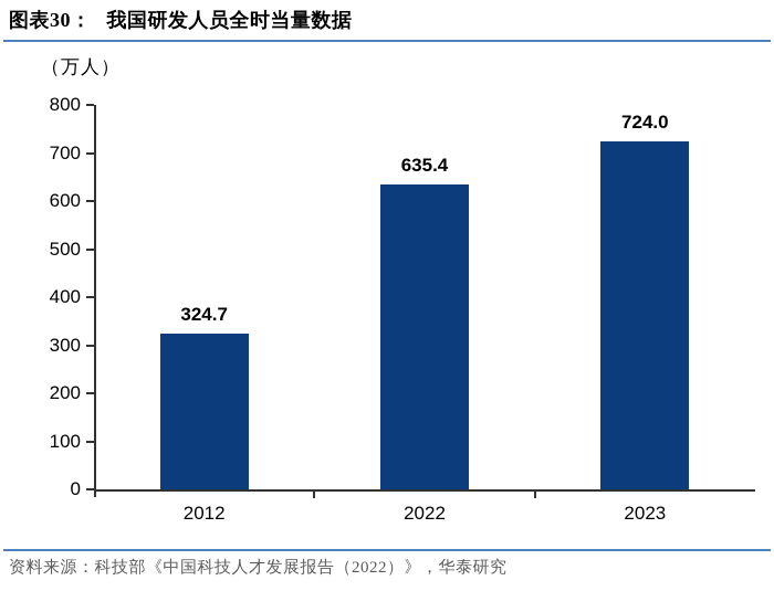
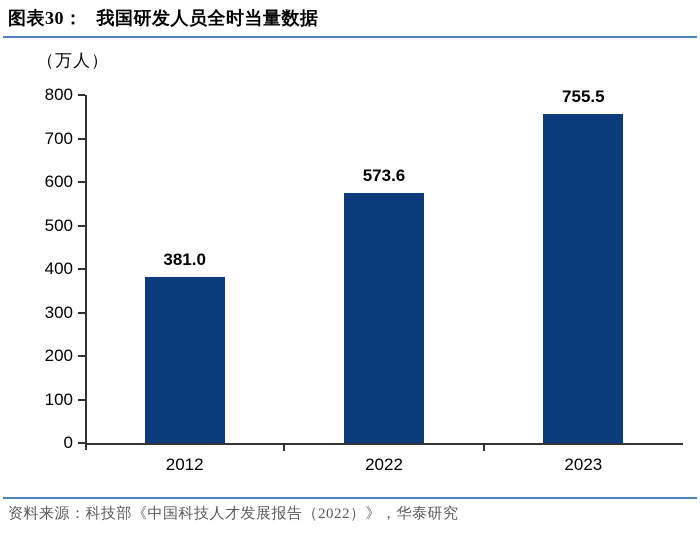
2012: 324.7 -> 381.0
2022: 635.4 -> 573.6
2023: 724.0 -> 755.5
